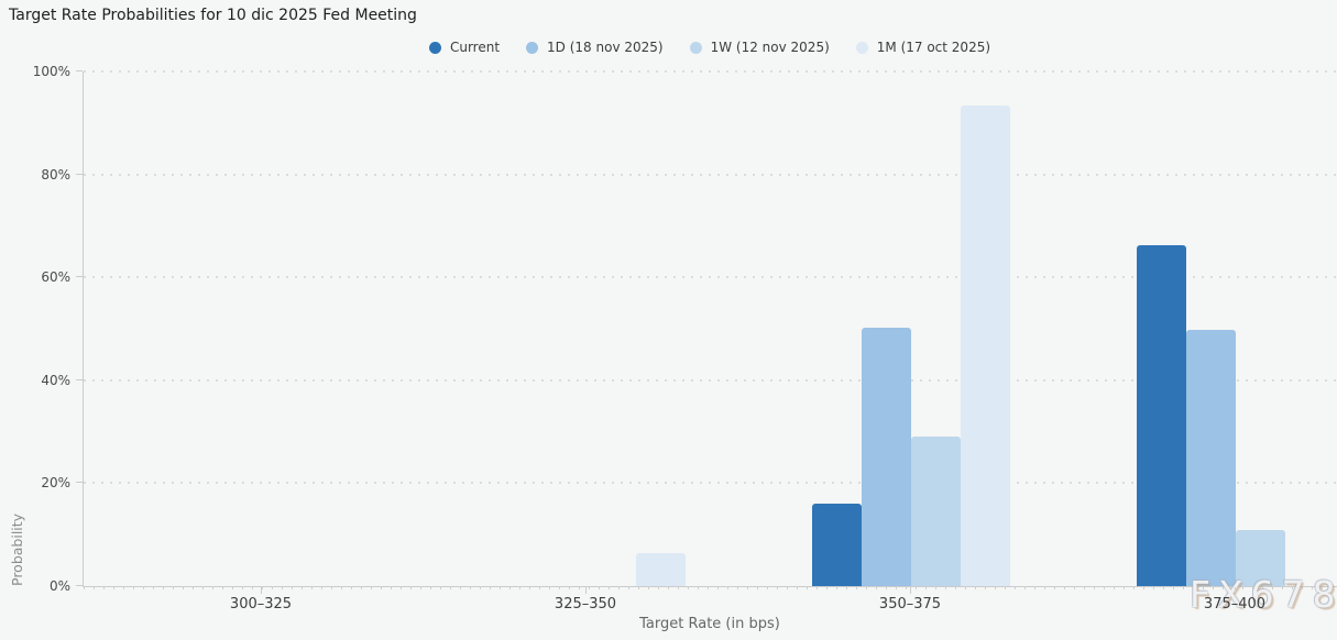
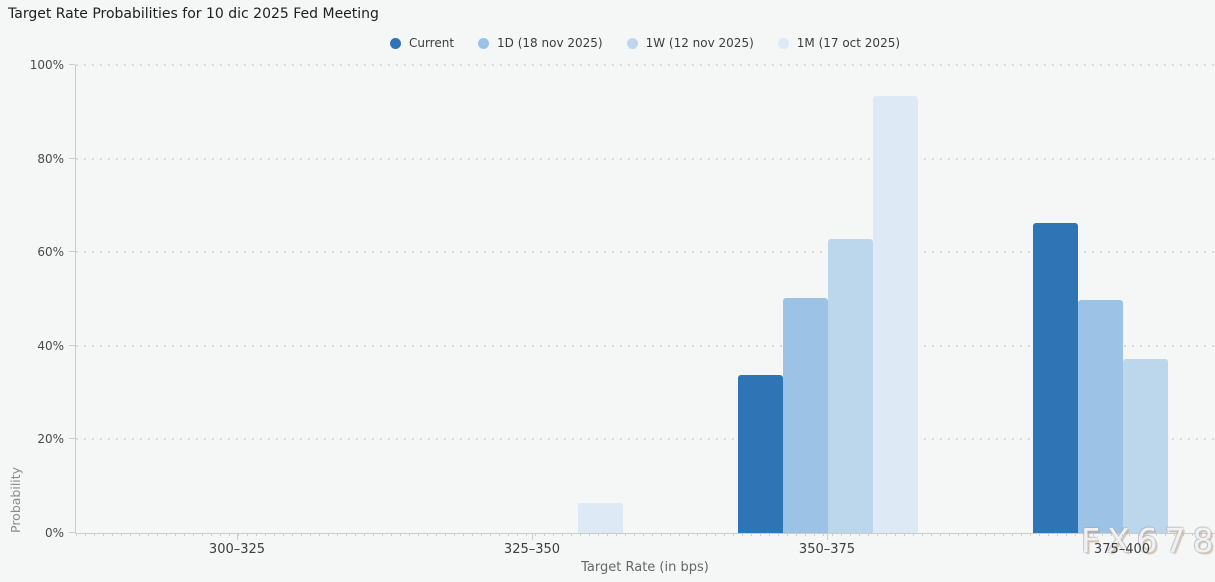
Current/350–375: 16% -> 34%
1W (12 nov 2025)/350–375: 29% -> 63%
1W (12 nov 2025)/375–400: 11% -> 37%
